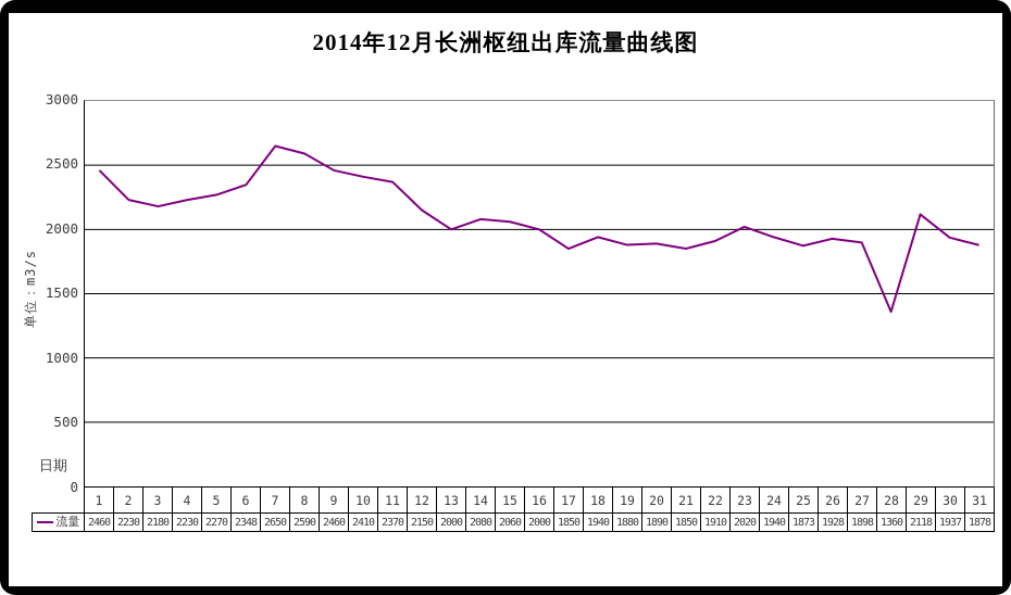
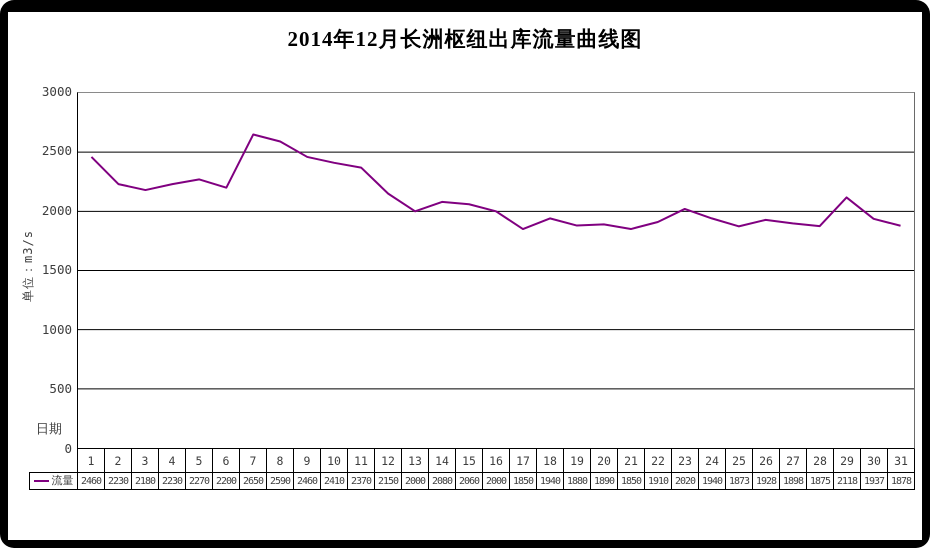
6: 2348 -> 2200
28: 1360 -> 1875
